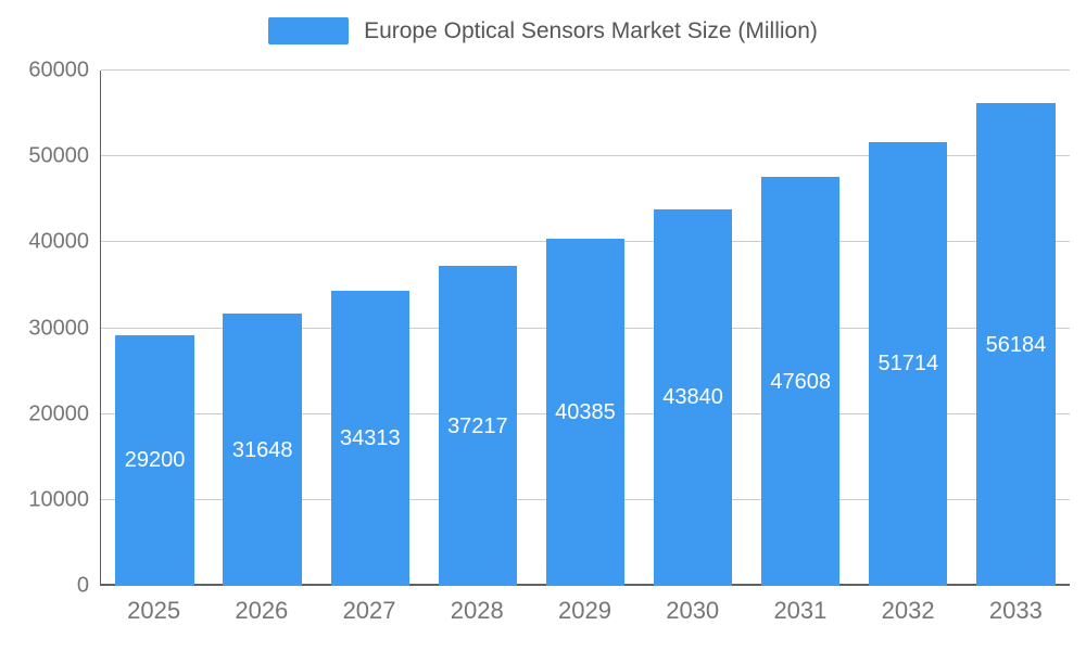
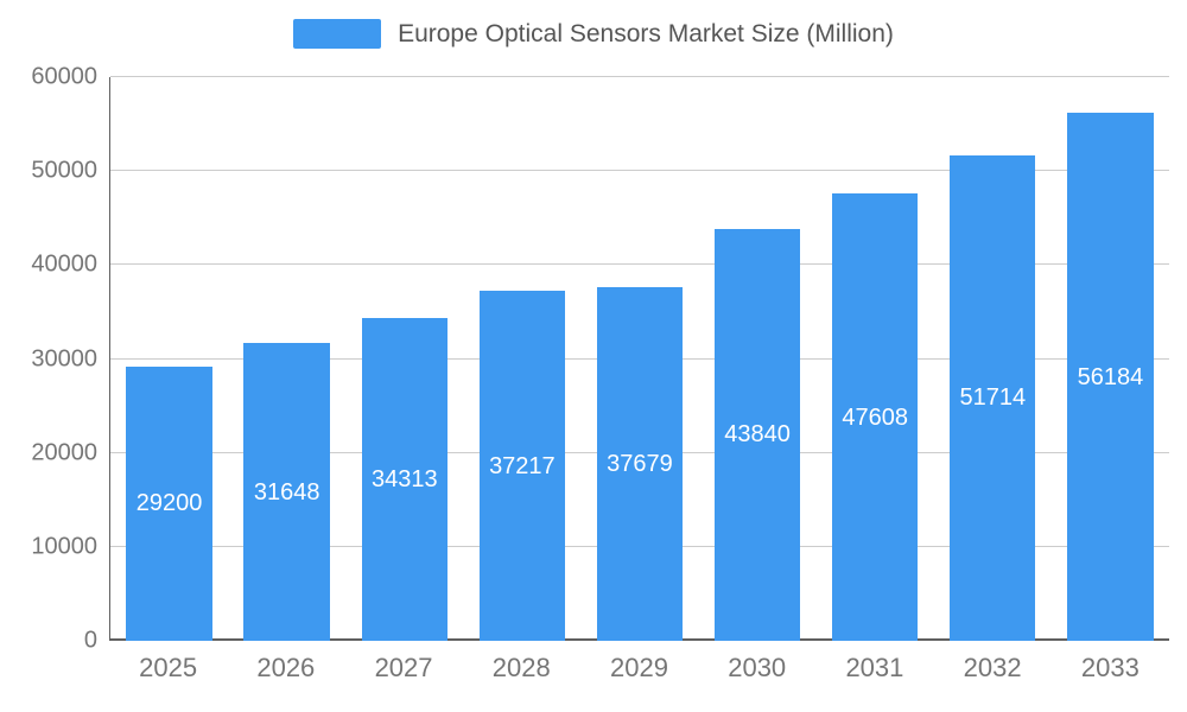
2029: 40385 -> 37679
